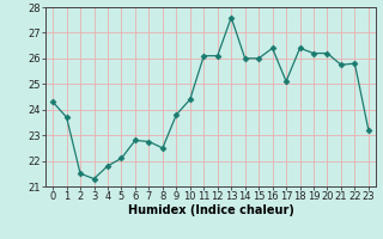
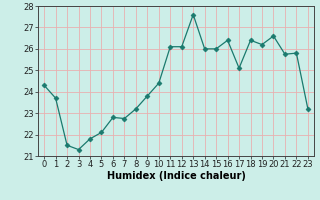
8: 22.50 -> 23.20
20: 26.20 -> 26.60
